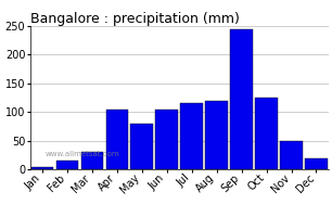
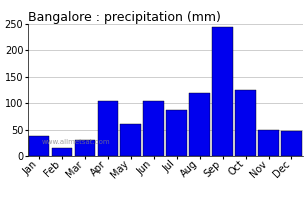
Jan: 3 -> 38
May: 80 -> 60
Jul: 115 -> 88
Dec: 18 -> 48
